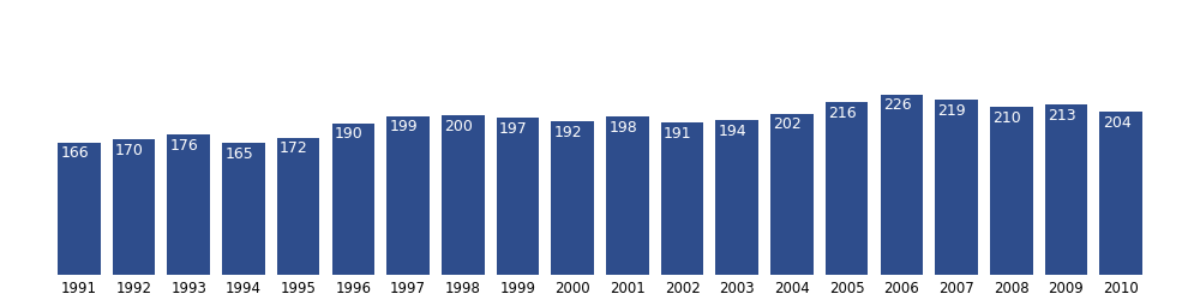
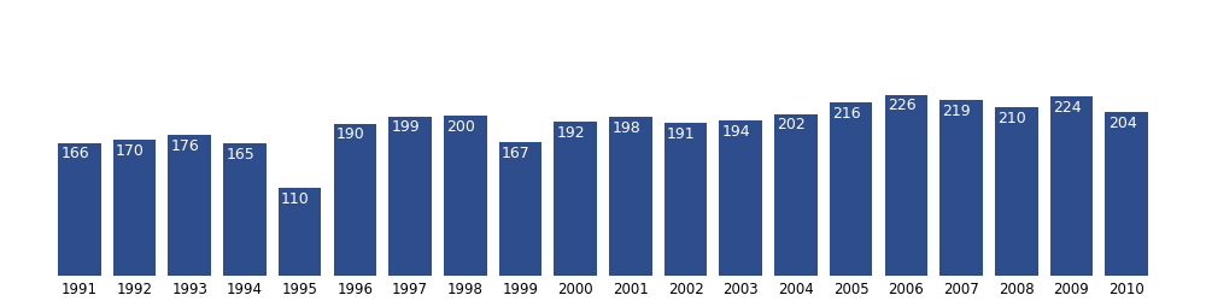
1995: 172 -> 110
1999: 197 -> 167
2009: 213 -> 224
